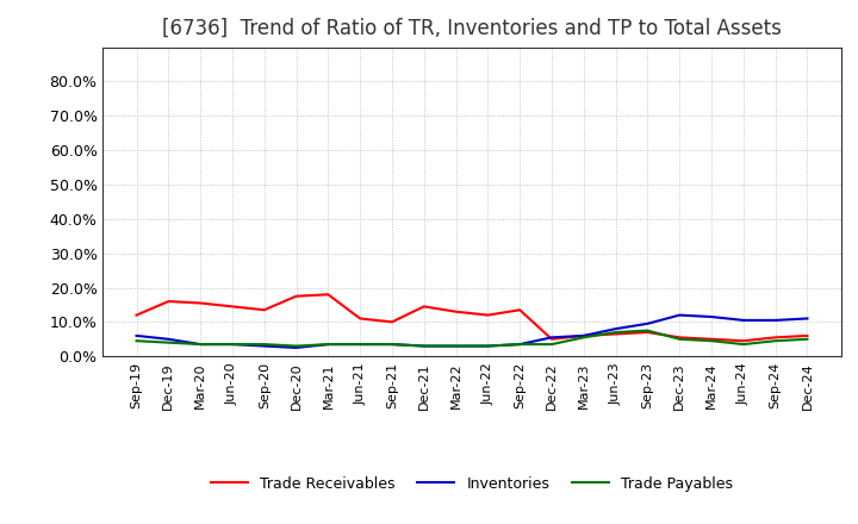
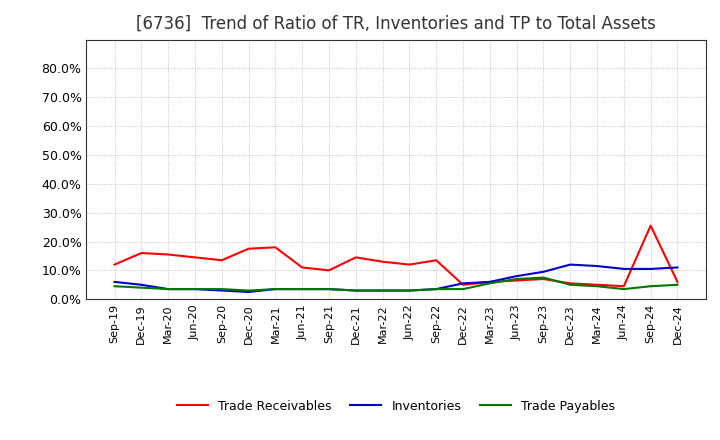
Trade Receivables/Sep-24: 5.5% -> 25.5%
